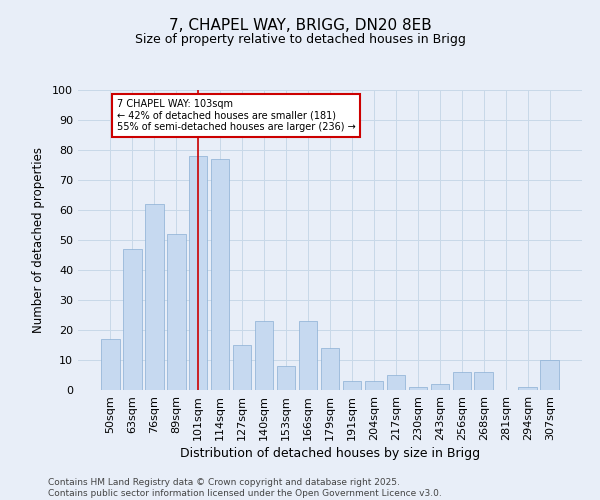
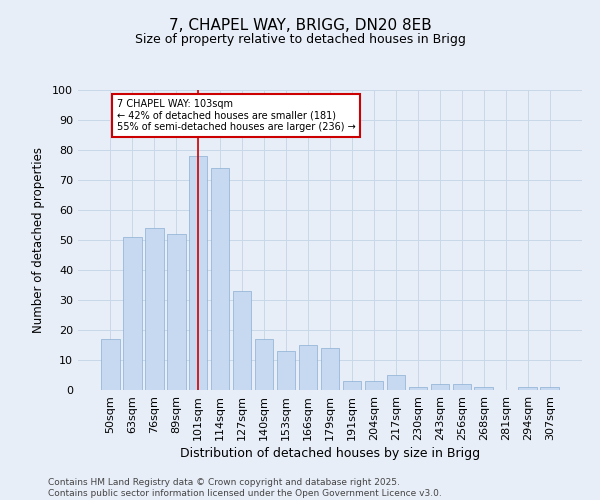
63sqm: 47 -> 51
76sqm: 62 -> 54
114sqm: 77 -> 74
127sqm: 15 -> 33
140sqm: 23 -> 17
153sqm: 8 -> 13
166sqm: 23 -> 15
256sqm: 6 -> 2
268sqm: 6 -> 1
307sqm: 10 -> 1
